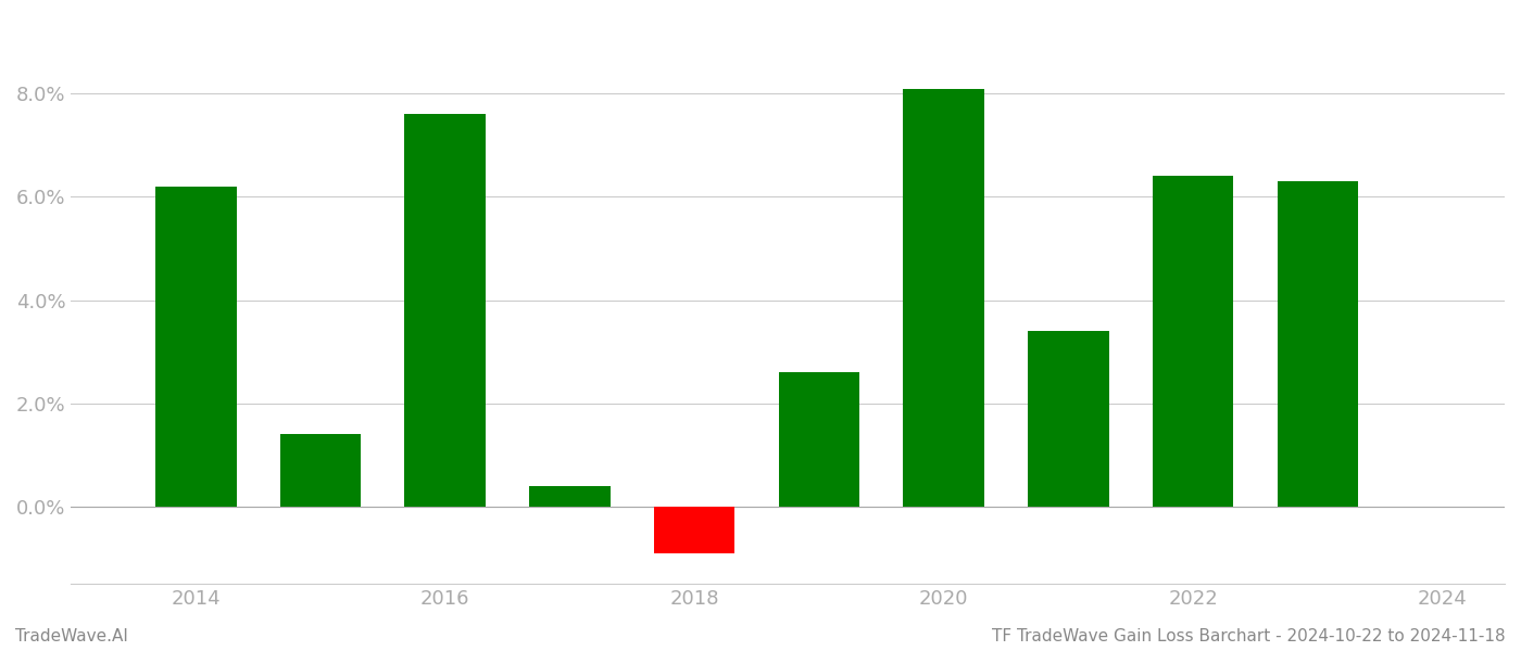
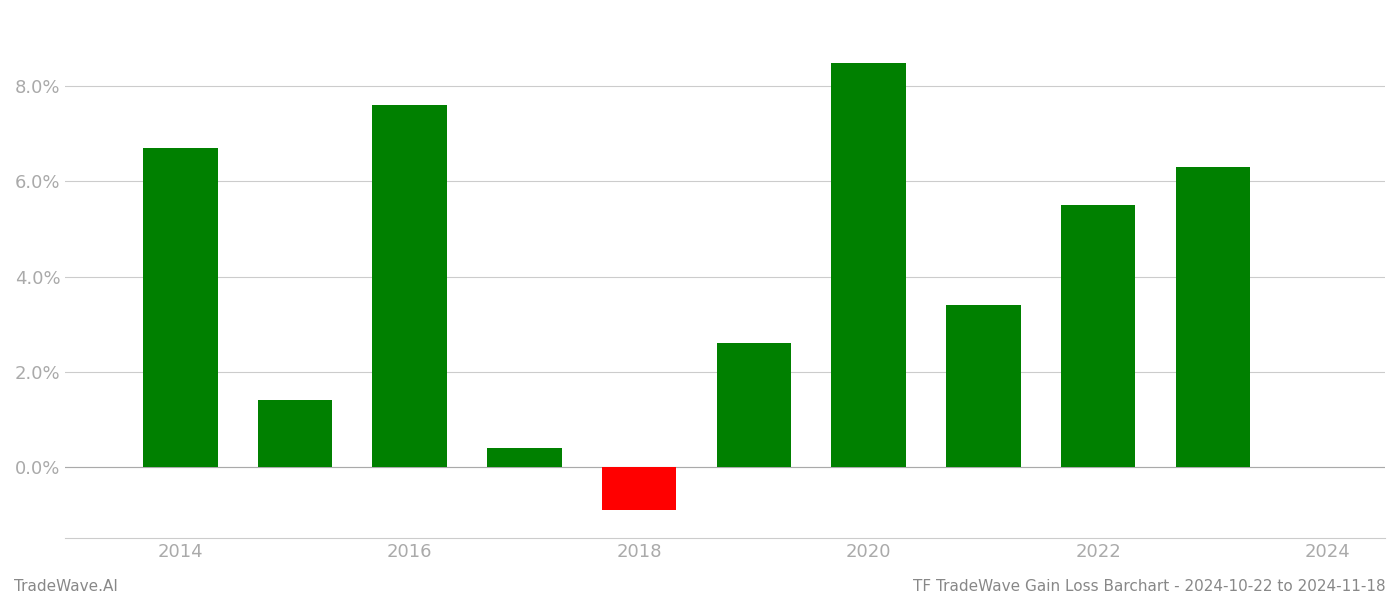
2014: 6.2% -> 6.7%
2020: 8.1% -> 8.5%
2022: 6.4% -> 5.5%
